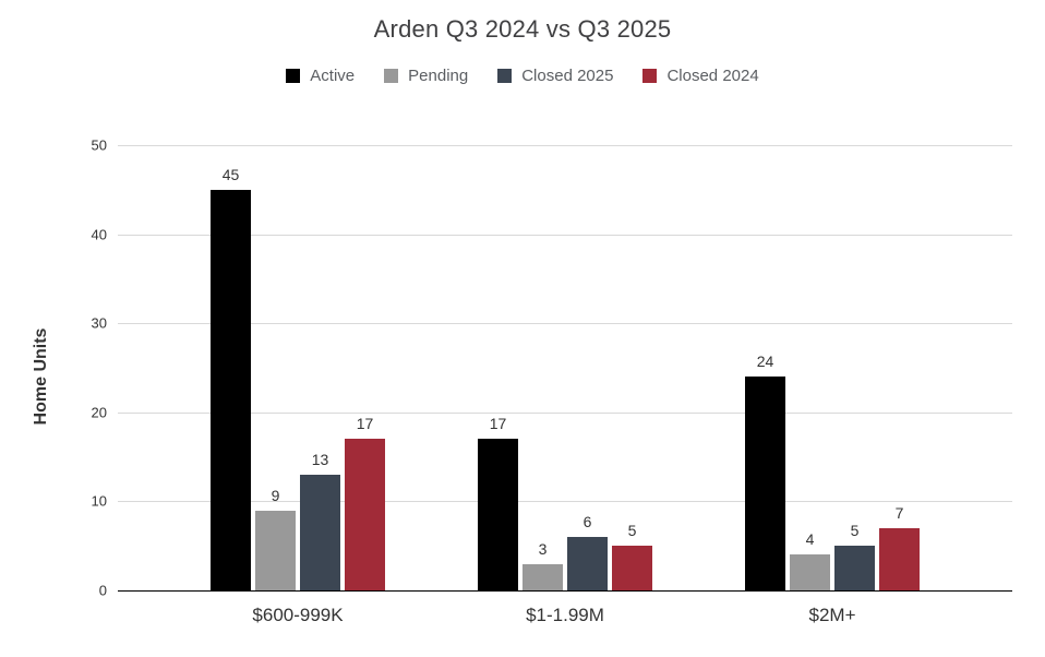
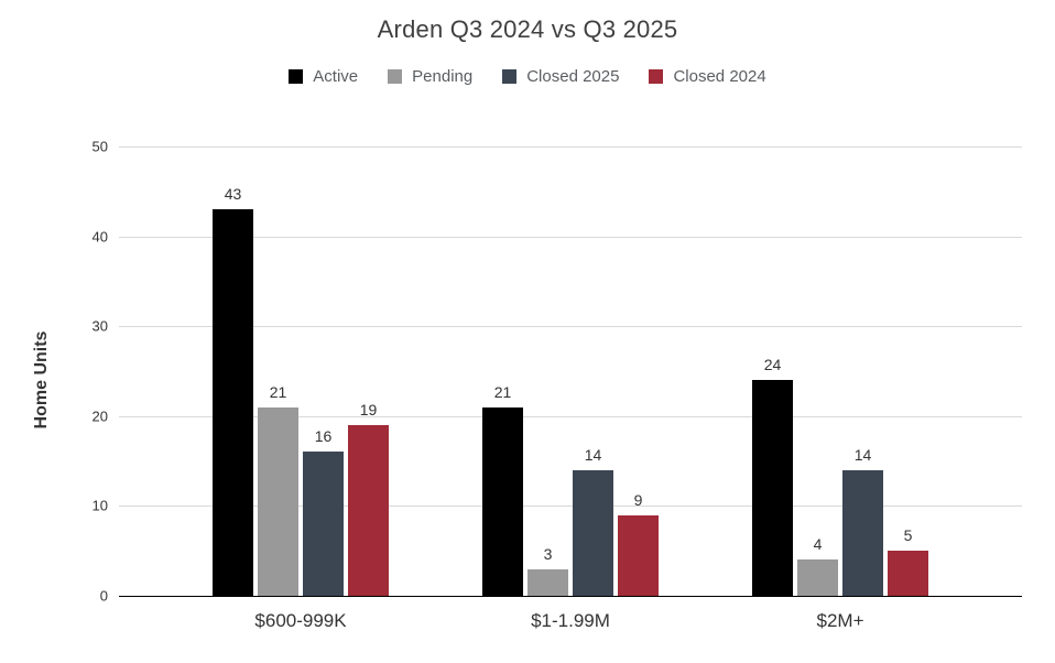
Active/$600-999K: 45 -> 43
Pending/$600-999K: 9 -> 21
Closed 2025/$600-999K: 13 -> 16
Closed 2024/$600-999K: 17 -> 19
Active/$1-1.99M: 17 -> 21
Closed 2025/$1-1.99M: 6 -> 14
Closed 2024/$1-1.99M: 5 -> 9
Closed 2025/$2M+: 5 -> 14
Closed 2024/$2M+: 7 -> 5
